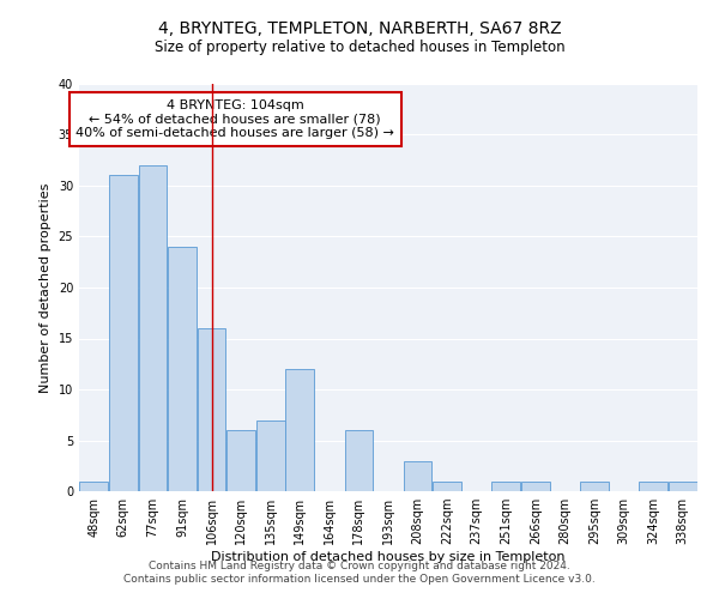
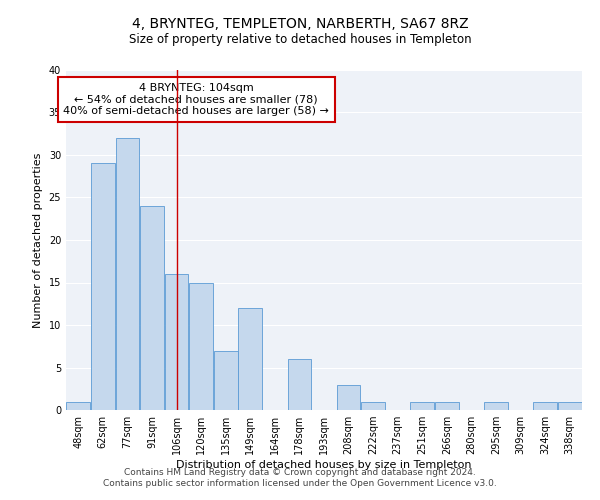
62sqm: 31 -> 29
120sqm: 6 -> 15
